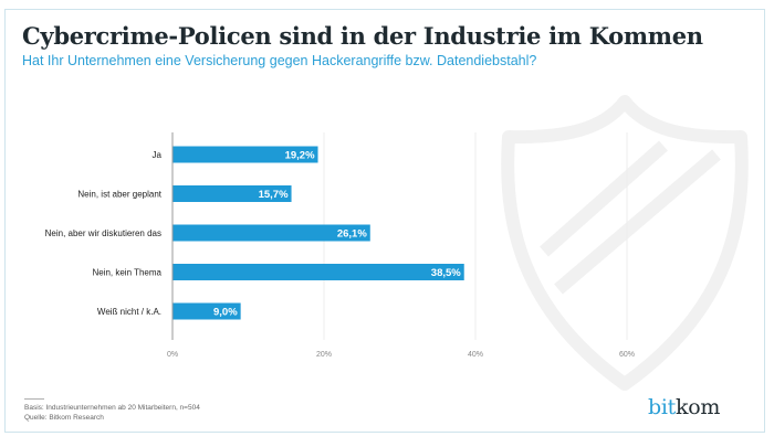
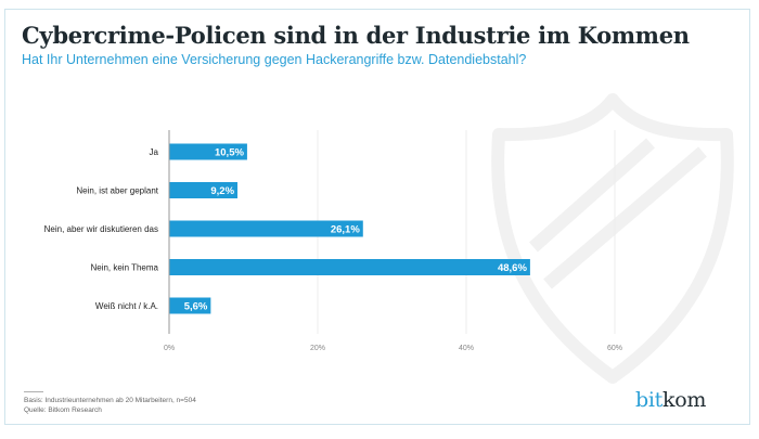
Ja: 19,2% -> 10,5%
Nein, ist aber geplant: 15,7% -> 9,2%
Nein, kein Thema: 38,5% -> 48,6%
Weiß nicht / k.A.: 9,0% -> 5,6%
